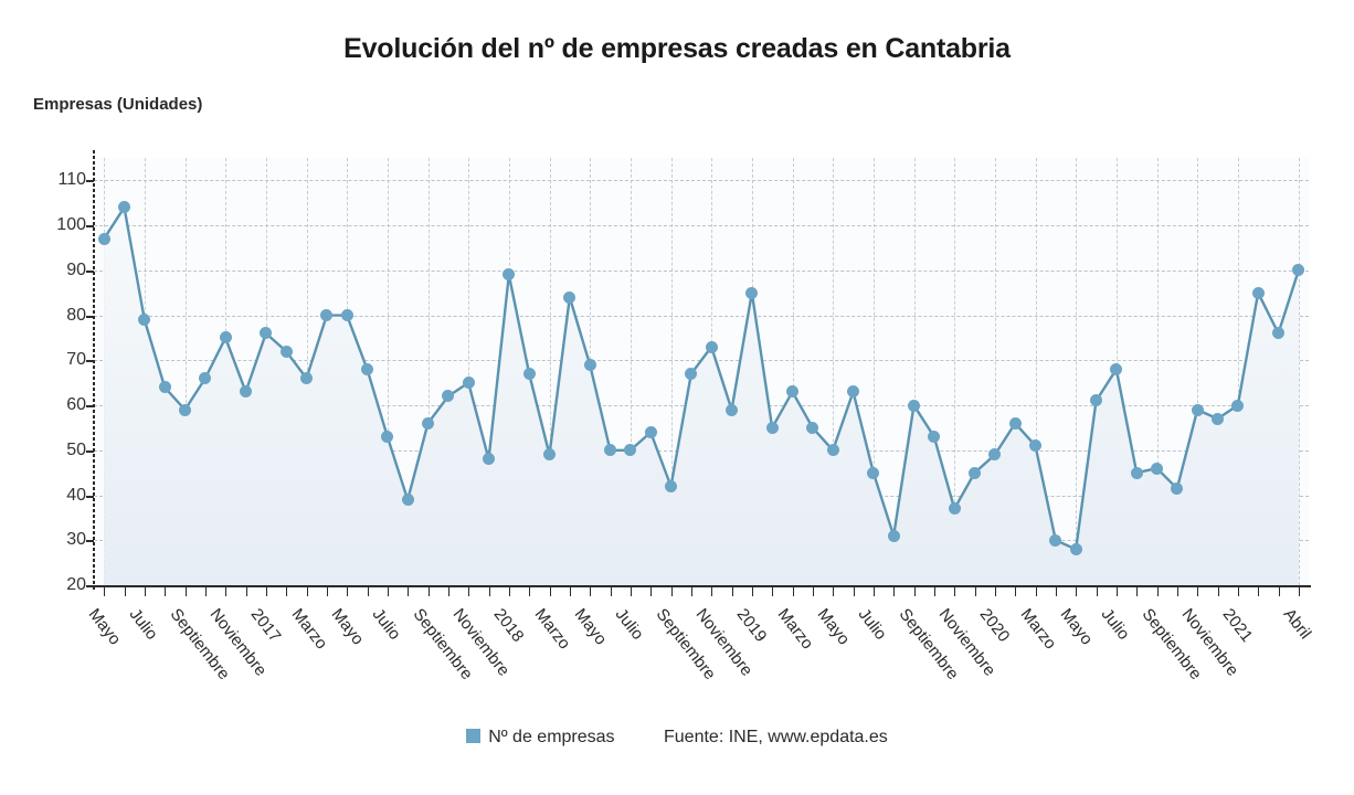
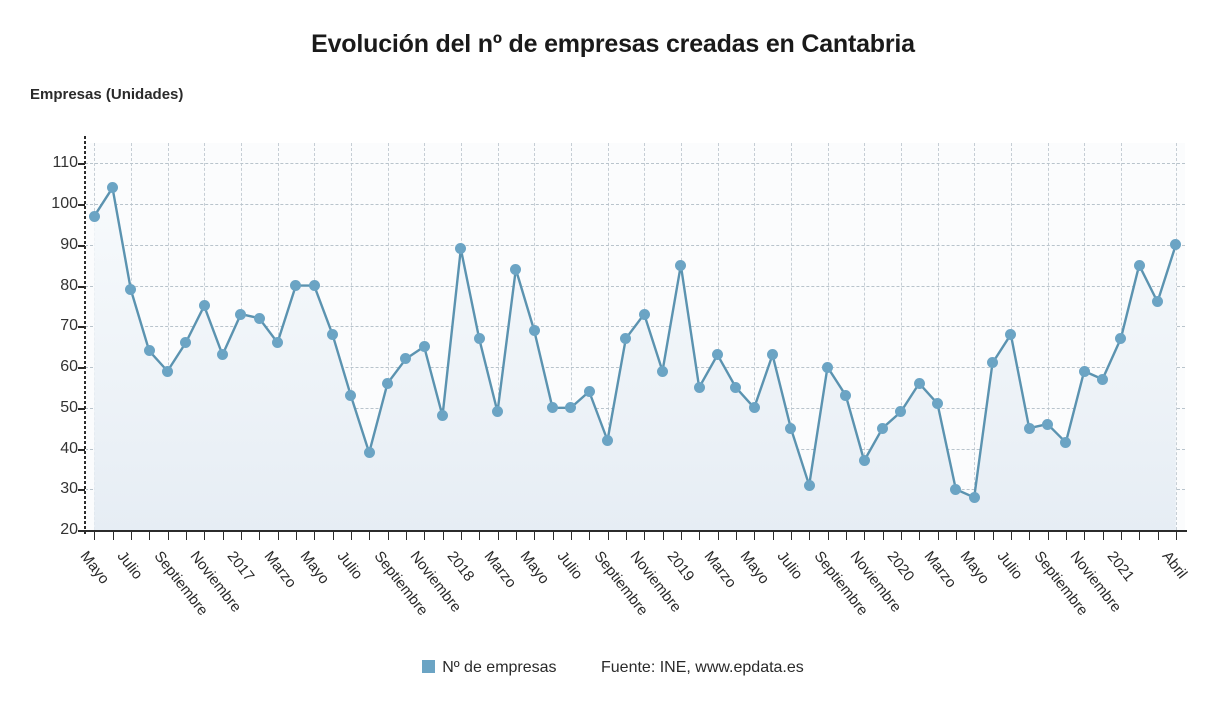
2017: 76 -> 73
2021: 60 -> 67
